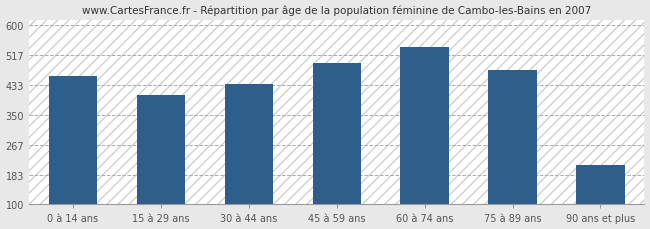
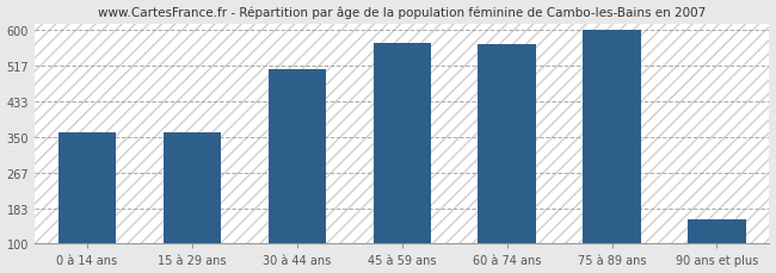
0 à 14 ans: 460 -> 362
15 à 29 ans: 405 -> 362
30 à 44 ans: 435 -> 510
45 à 59 ans: 495 -> 570
60 à 74 ans: 540 -> 567
75 à 89 ans: 475 -> 600
90 ans et plus: 210 -> 158
